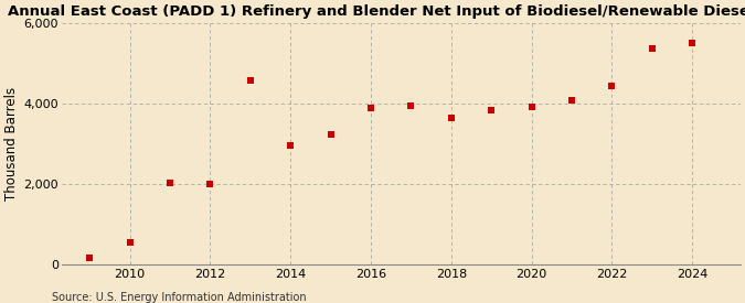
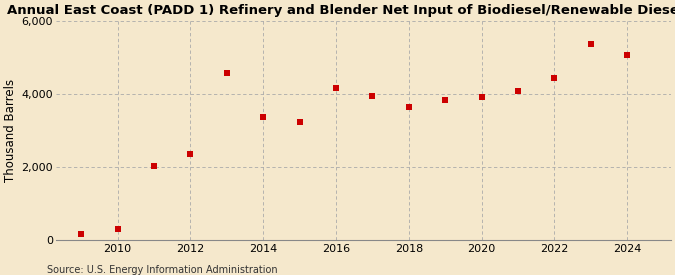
2010: 550 -> 310
2012: 2,000 -> 2,360
2014: 2,950 -> 3,380
2016: 3,900 -> 4,170
2024: 5,500 -> 5,080
